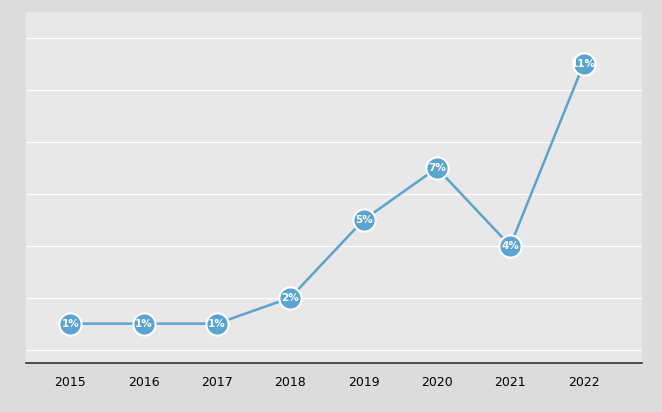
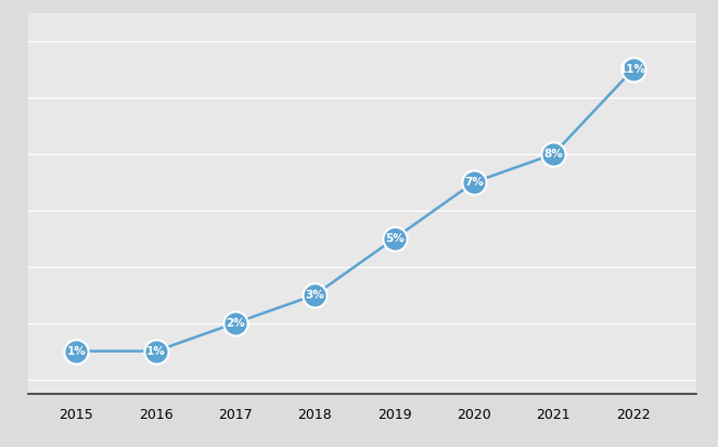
2017: 1% -> 2%
2018: 2% -> 3%
2021: 4% -> 8%
